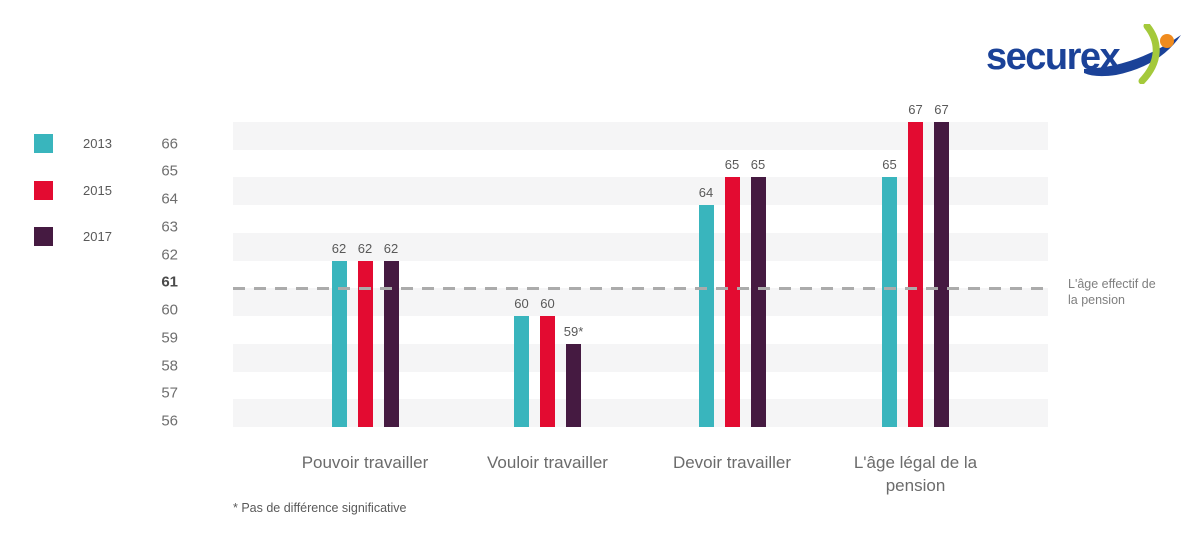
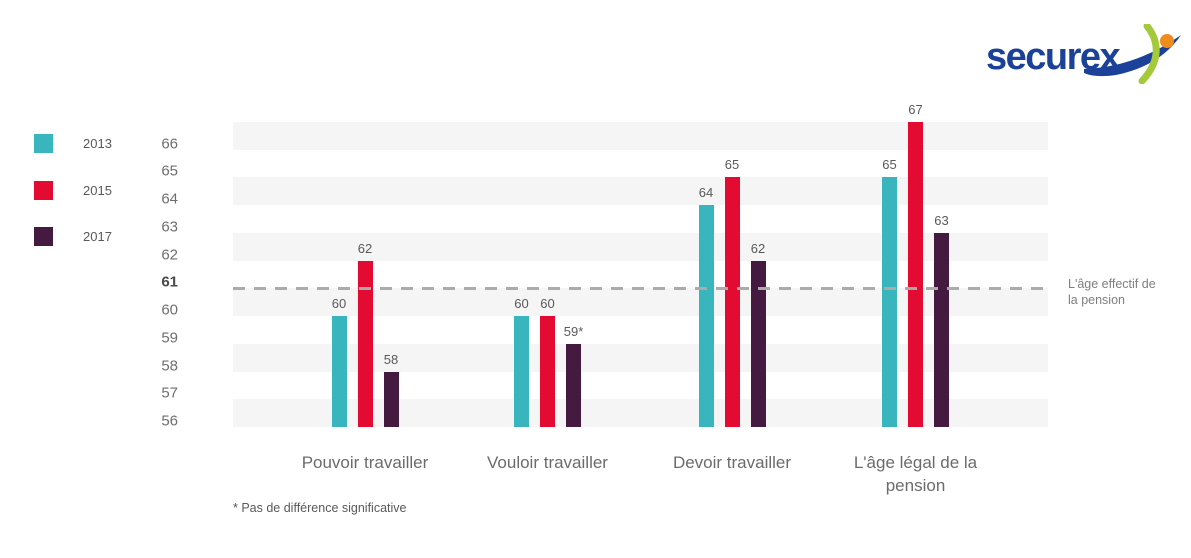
2013/Pouvoir travailler: 62 -> 60
2017/Pouvoir travailler: 62 -> 58
2017/Devoir travailler: 65 -> 62
2017/L'âge légal de la pension: 67 -> 63
